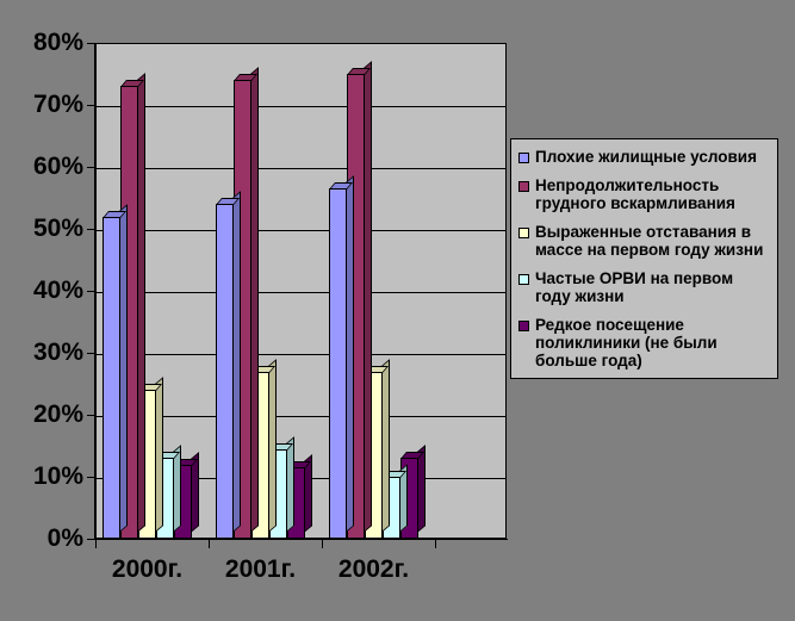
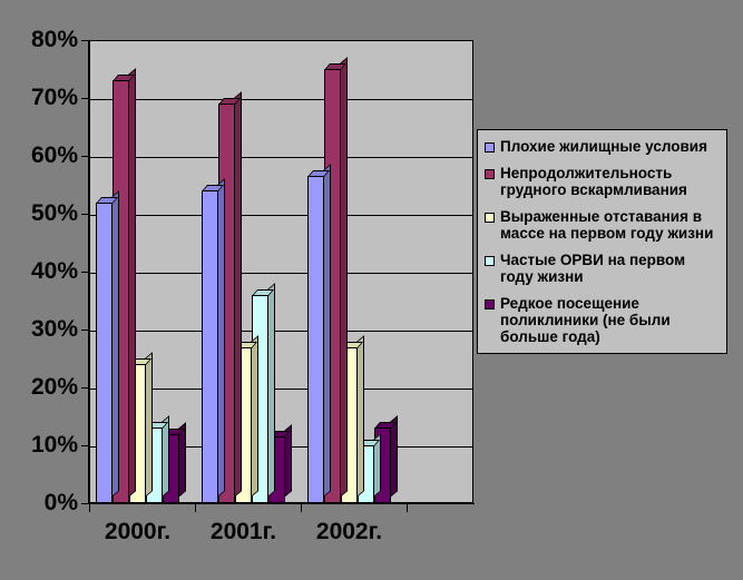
Непродолжительность грудного вскармливания/2001г.: 74% -> 69%
Частые ОРВИ на первом году жизни/2001г.: 14% -> 36%
